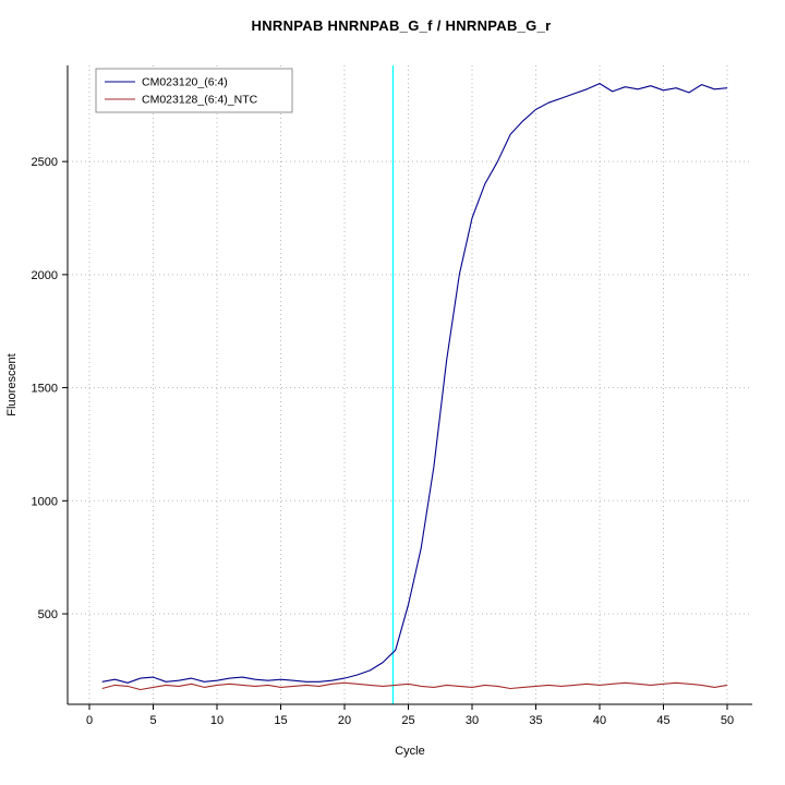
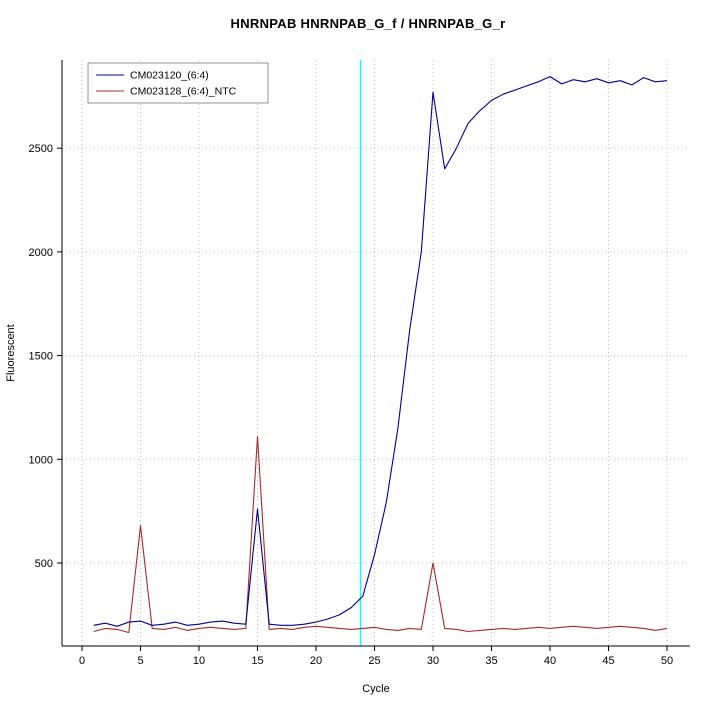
CM023128_(6:4)_NTC/5: 180 -> 680
CM023120_(6:4)/15: 210 -> 760
CM023128_(6:4)_NTC/15: 180 -> 1110
CM023120_(6:4)/30: 2250 -> 2770
CM023128_(6:4)_NTC/30: 180 -> 500
